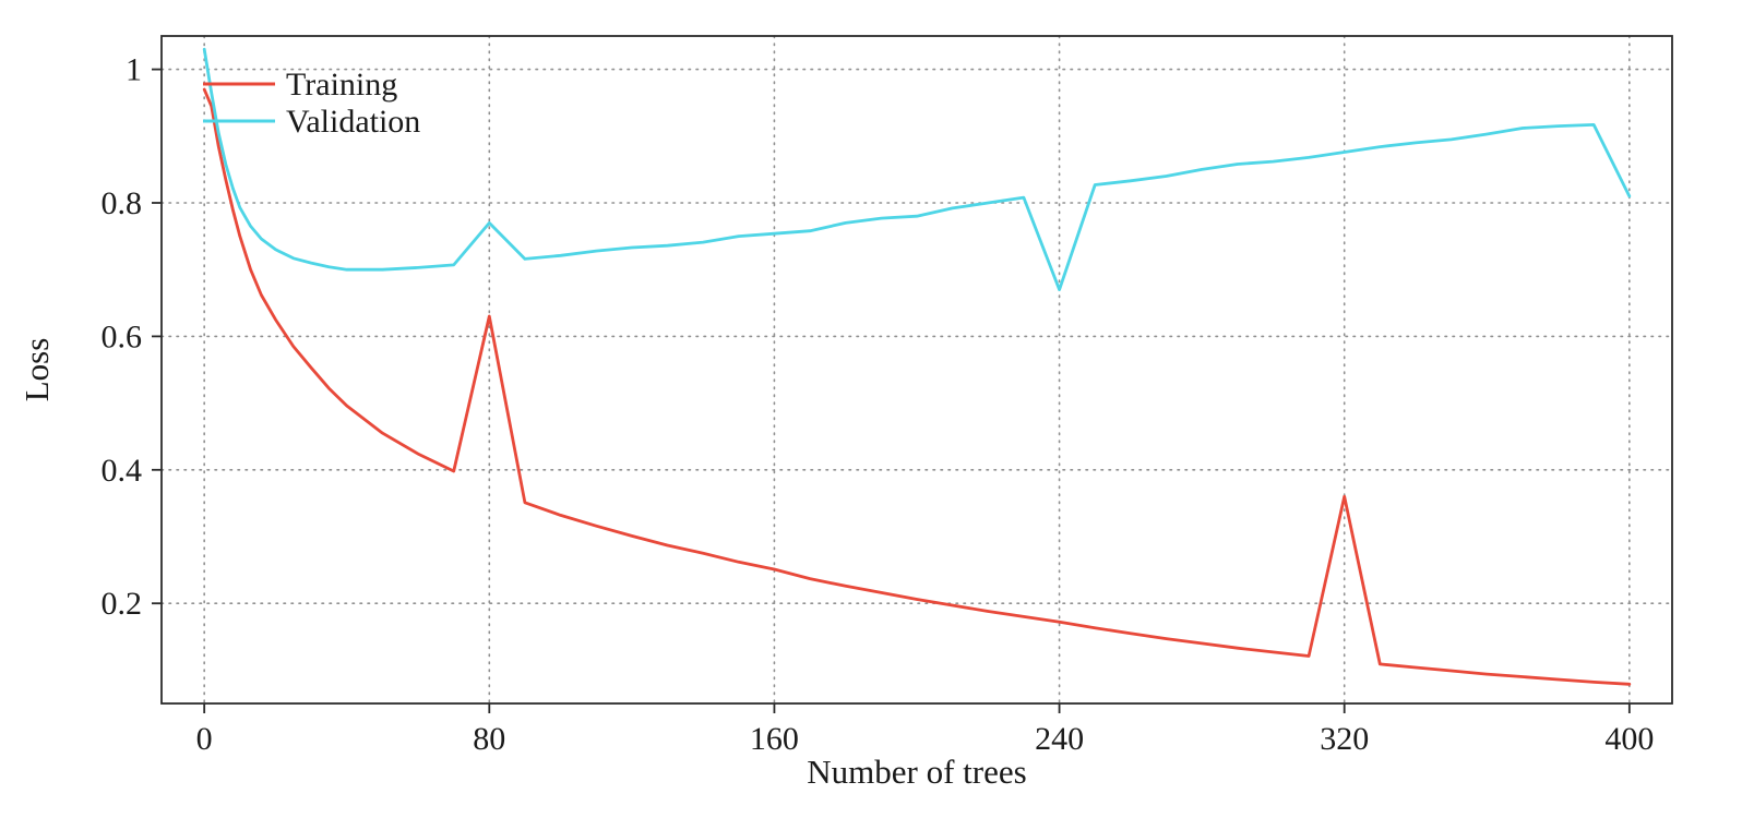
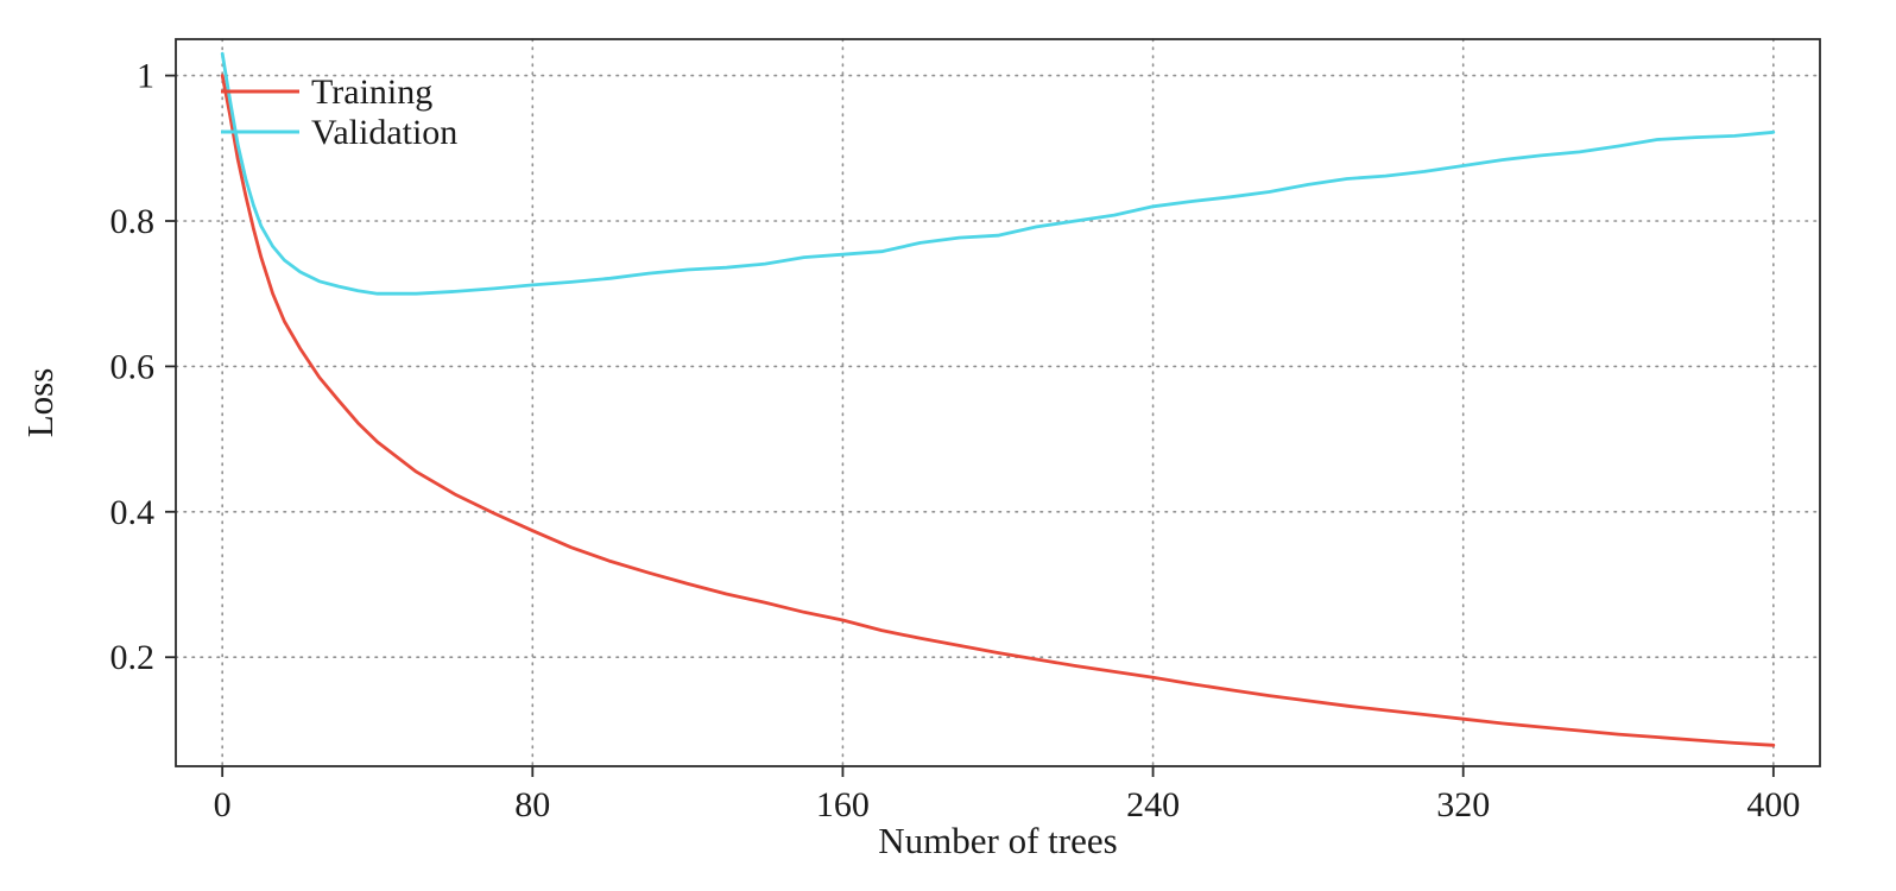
Training/0: 0.97 -> 1.00
Training/80: 0.63 -> 0.37
Validation/80: 0.77 -> 0.71
Validation/240: 0.67 -> 0.82
Training/320: 0.36 -> 0.12
Validation/400: 0.81 -> 0.92
